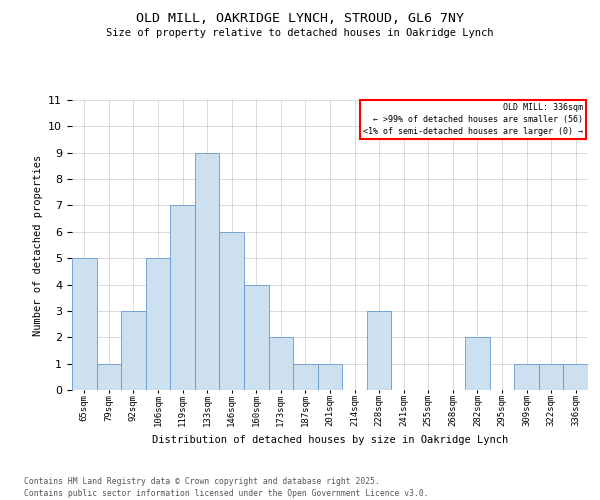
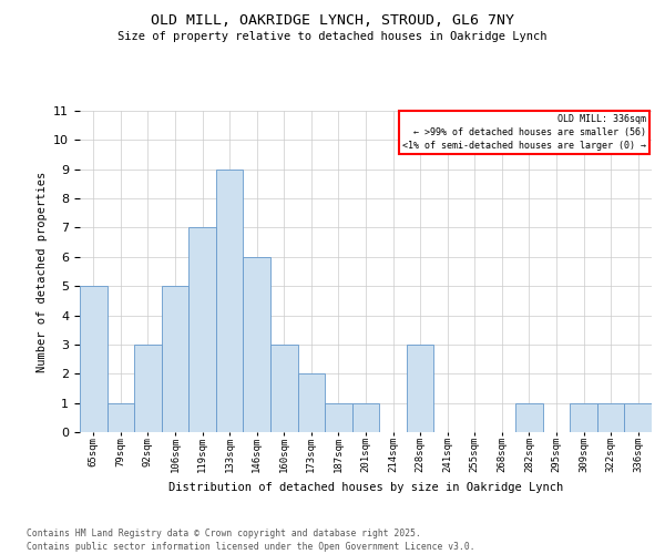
160sqm: 4 -> 3
282sqm: 2 -> 1
